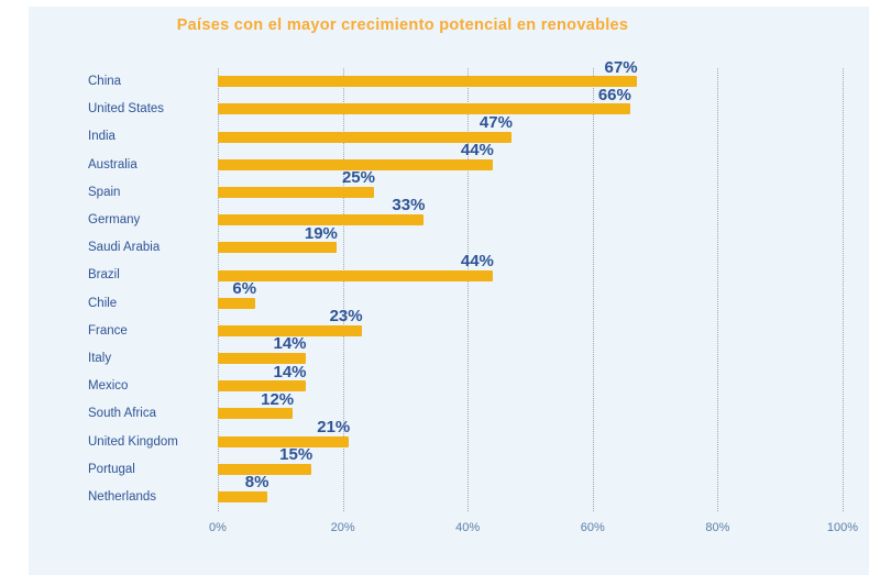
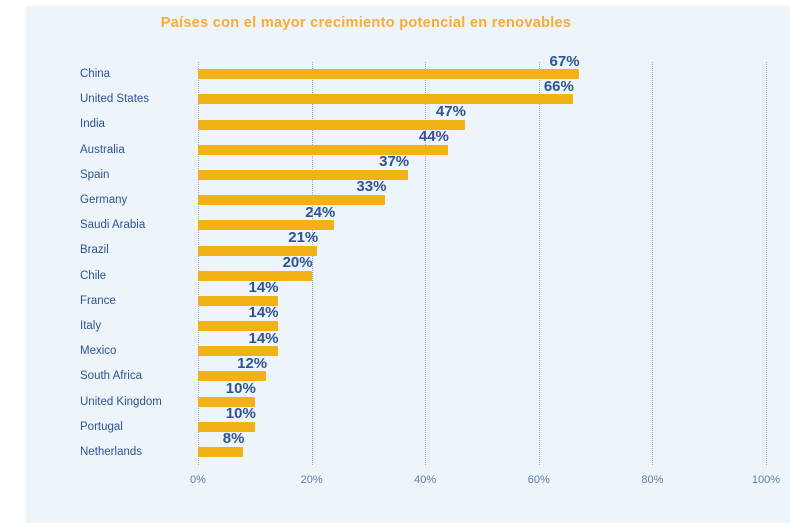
Spain: 25% -> 37%
Saudi Arabia: 19% -> 24%
Brazil: 44% -> 21%
Chile: 6% -> 20%
France: 23% -> 14%
United Kingdom: 21% -> 10%
Portugal: 15% -> 10%
